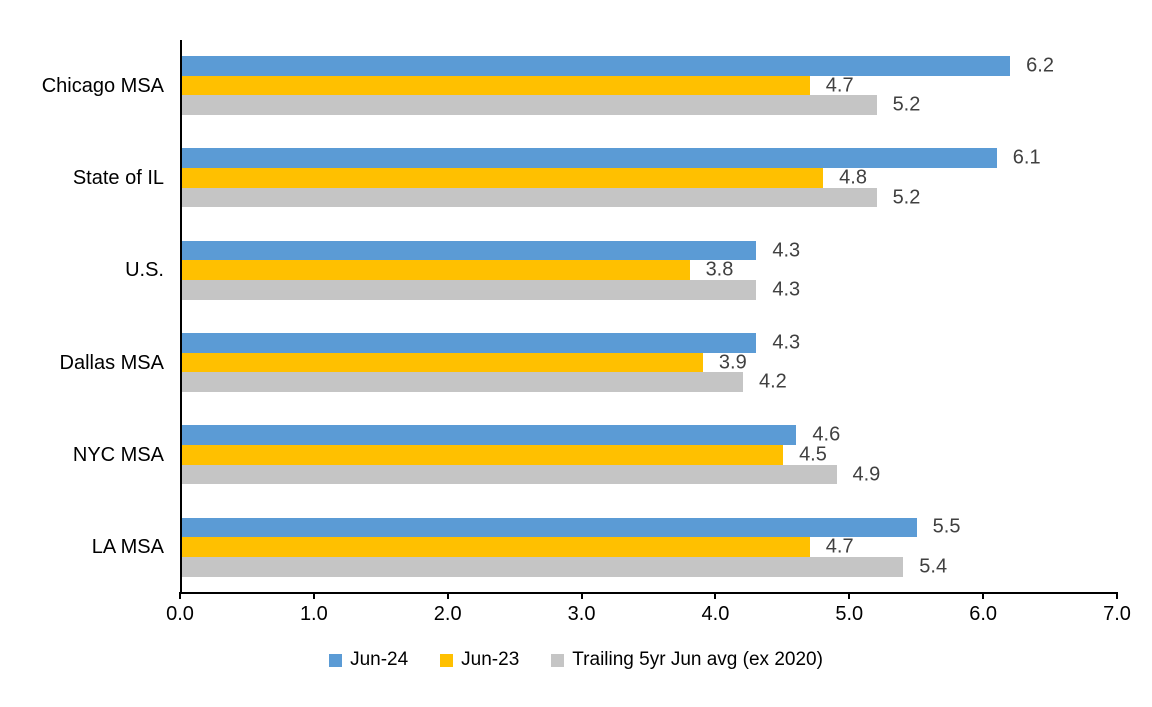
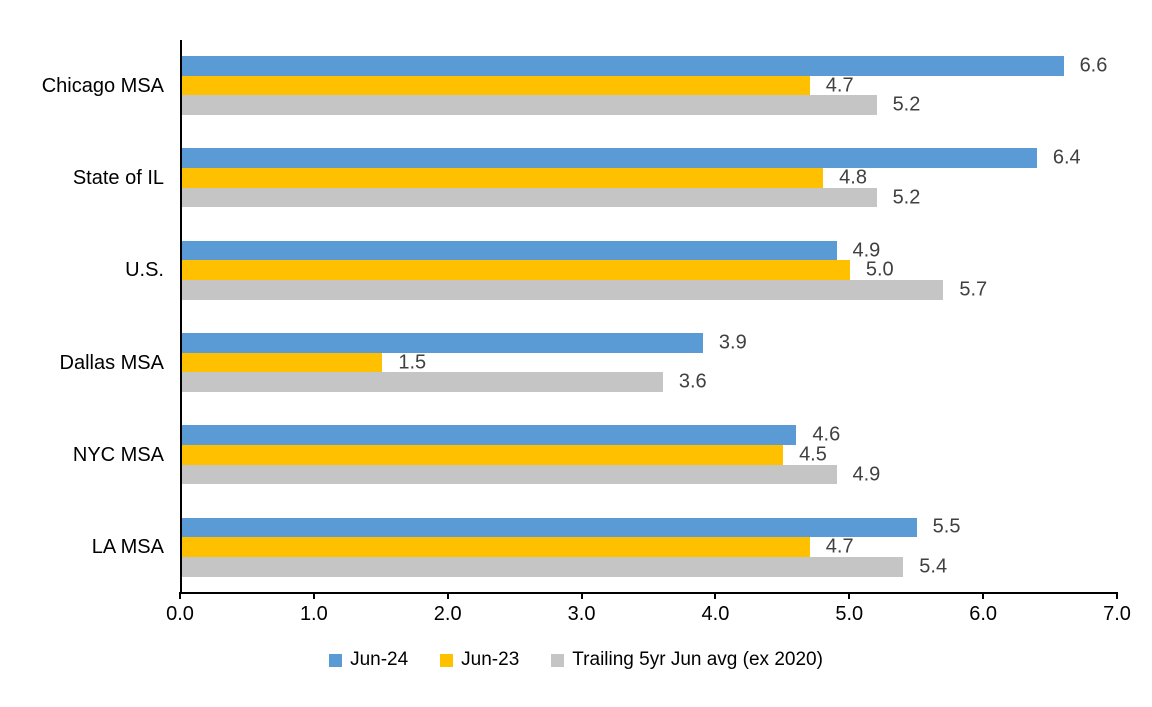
Jun-24/Chicago MSA: 6.2 -> 6.6
Jun-24/State of IL: 6.1 -> 6.4
Jun-24/U.S.: 4.3 -> 4.9
Jun-23/U.S.: 3.8 -> 5.0
Trailing 5yr Jun avg (ex 2020)/U.S.: 4.3 -> 5.7
Jun-24/Dallas MSA: 4.3 -> 3.9
Jun-23/Dallas MSA: 3.9 -> 1.5
Trailing 5yr Jun avg (ex 2020)/Dallas MSA: 4.2 -> 3.6
